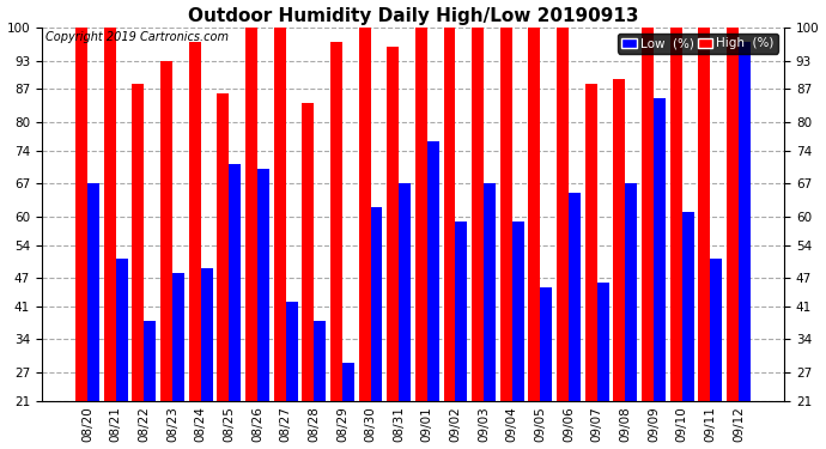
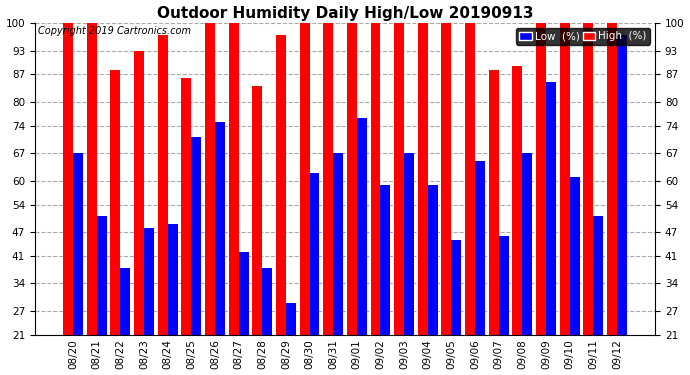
Low (%)/08/26: 70 -> 75
High (%)/08/31: 96 -> 100
